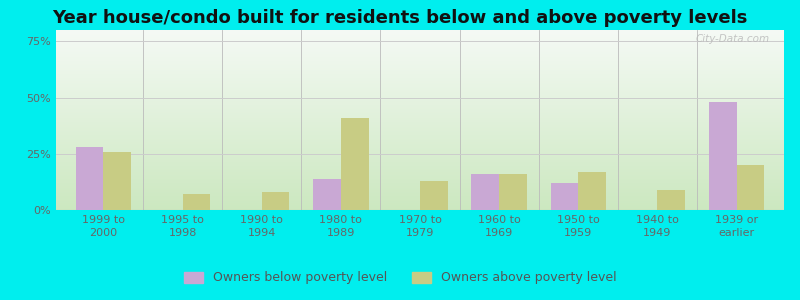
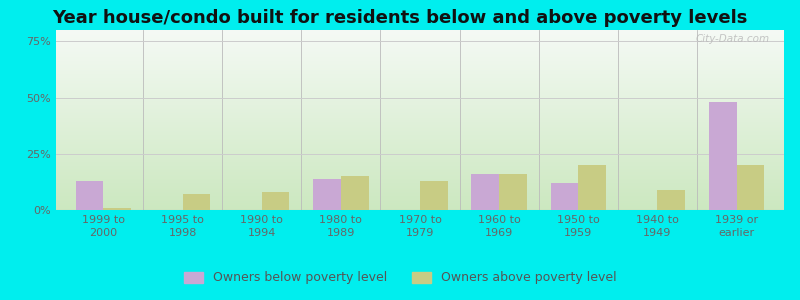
Owners below poverty level/1999 to 2000: 28% -> 13%
Owners above poverty level/1999 to 2000: 26% -> 1%
Owners above poverty level/1980 to 1989: 41% -> 15%
Owners above poverty level/1950 to 1959: 17% -> 20%
